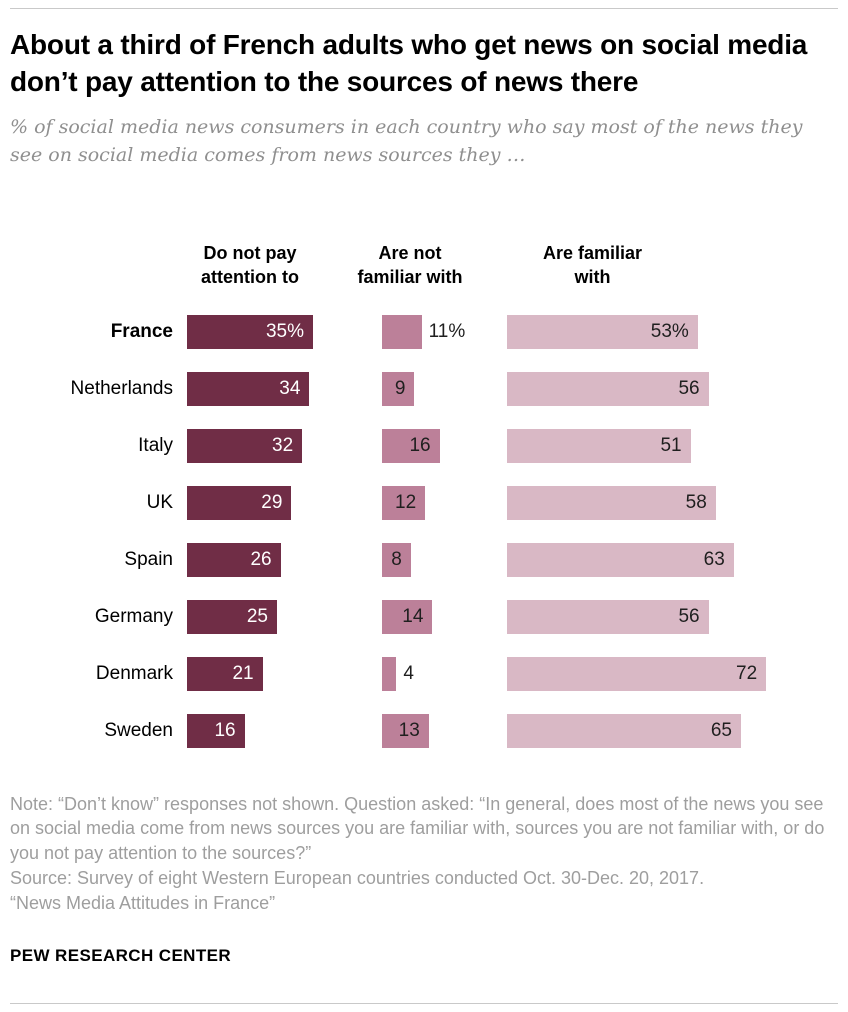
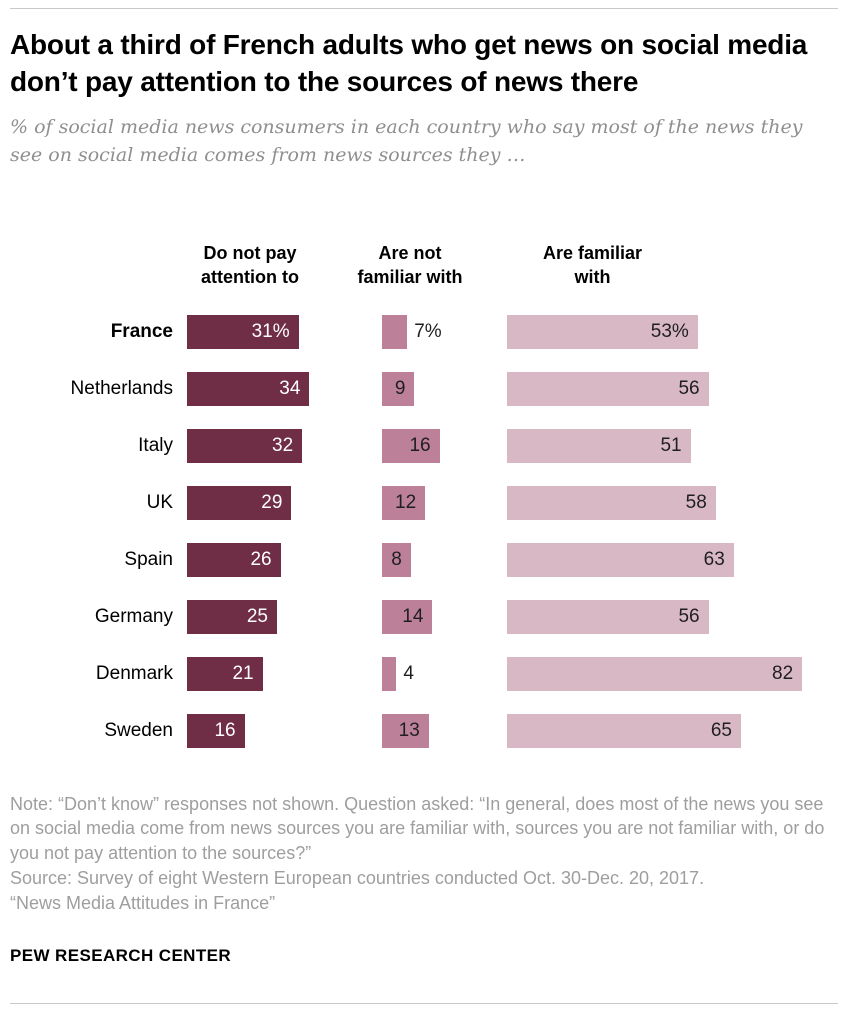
Do not pay attention to/France: 35% -> 31%
Are not familiar with/France: 11% -> 7%
Are familiar with/Denmark: 72 -> 82
